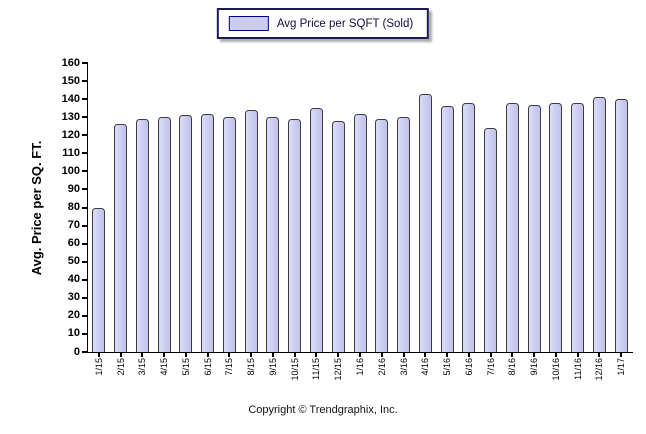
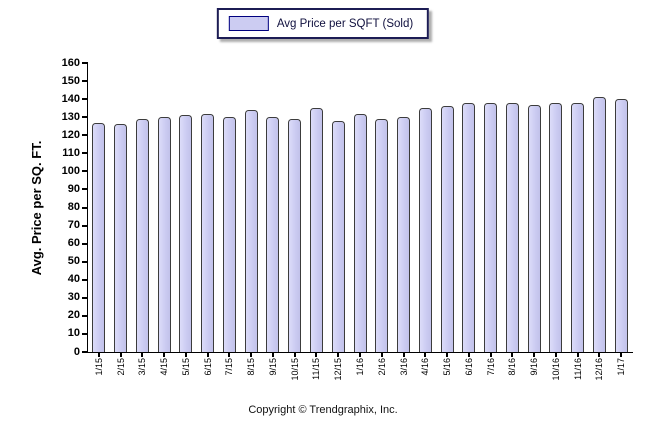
1/15: 80 -> 127
4/16: 143 -> 135
7/16: 124 -> 138
